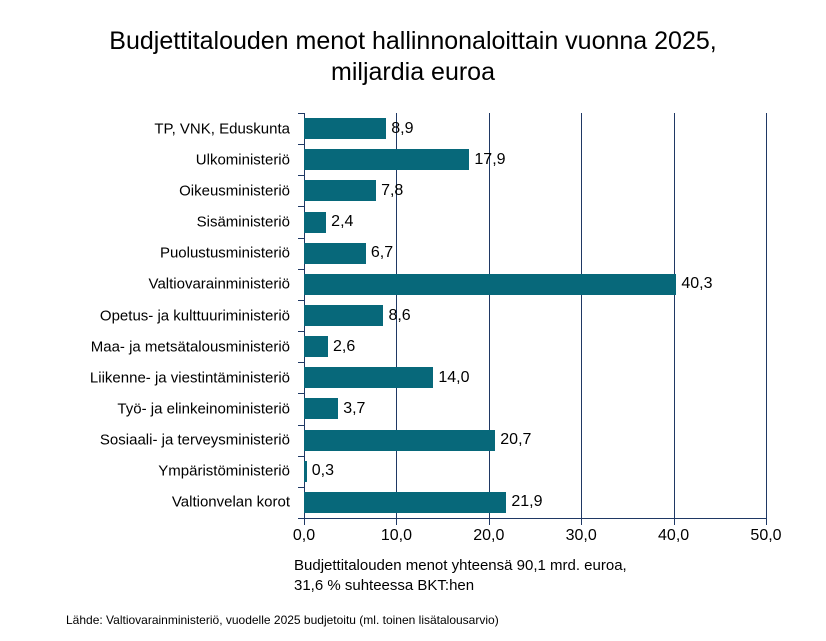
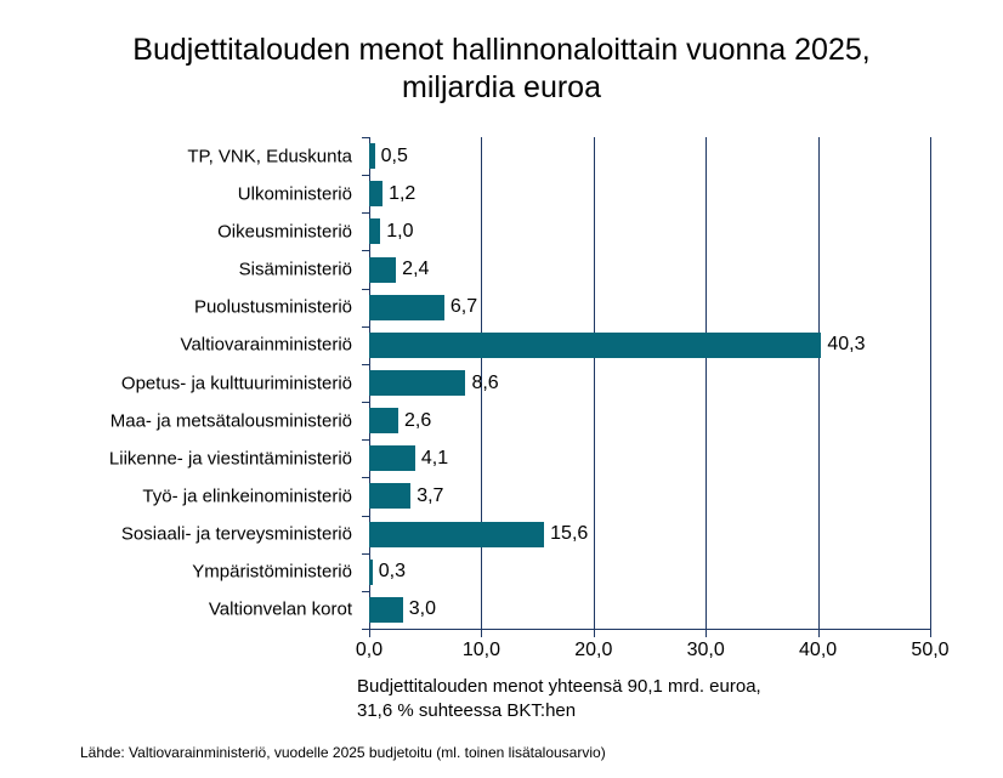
TP, VNK, Eduskunta: 8,9 -> 0,5
Ulkoministeriö: 17,9 -> 1,2
Oikeusministeriö: 7,8 -> 1,0
Liikenne- ja viestintäministeriö: 14,0 -> 4,1
Sosiaali- ja terveysministeriö: 20,7 -> 15,6
Valtionvelan korot: 21,9 -> 3,0
